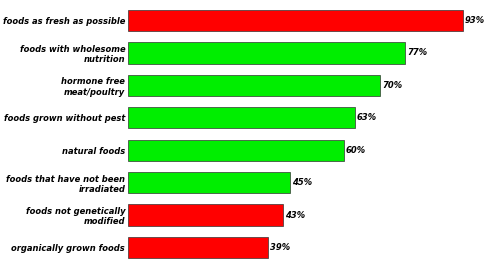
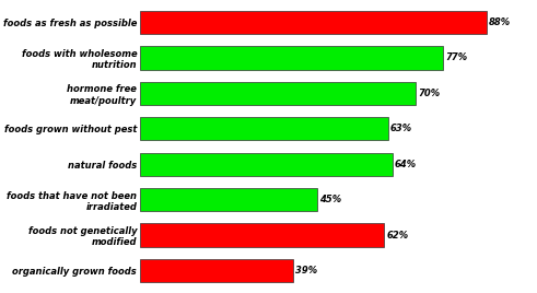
foods as fresh as possible: 93% -> 88%
natural foods: 60% -> 64%
foods not genetically modified: 43% -> 62%
